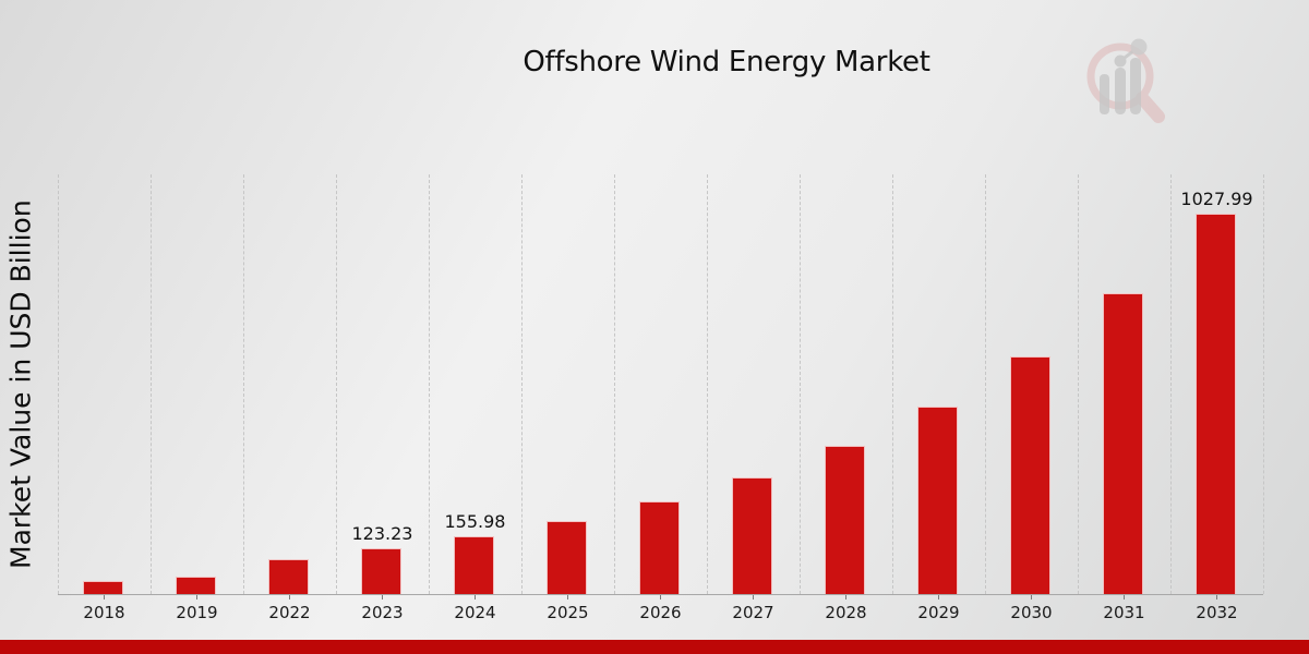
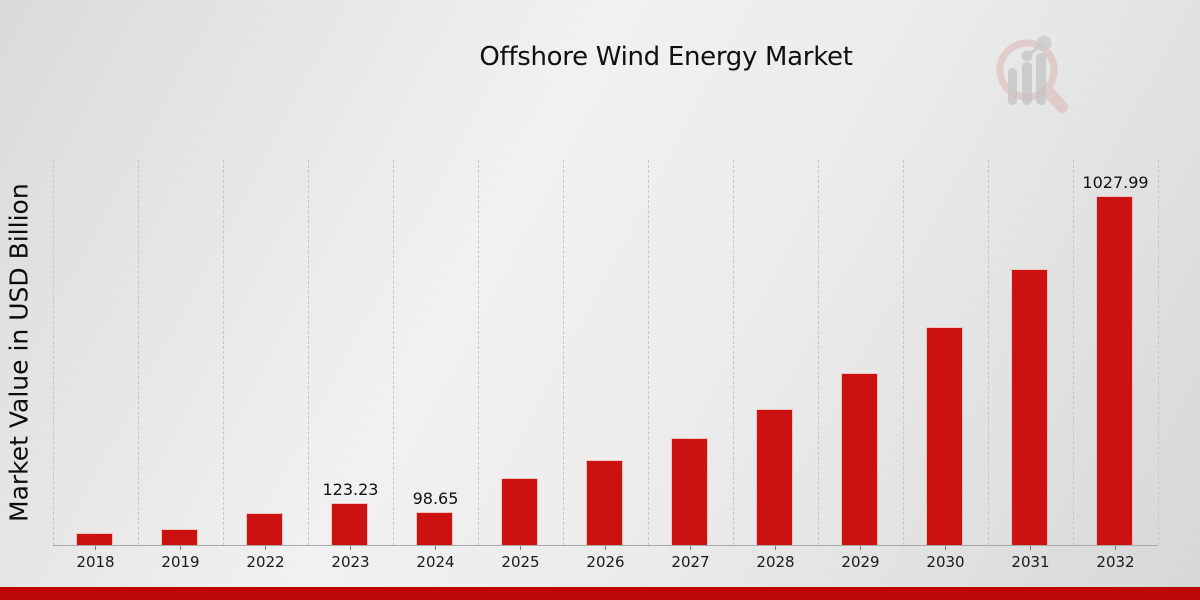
2024: 155.98 -> 98.65
